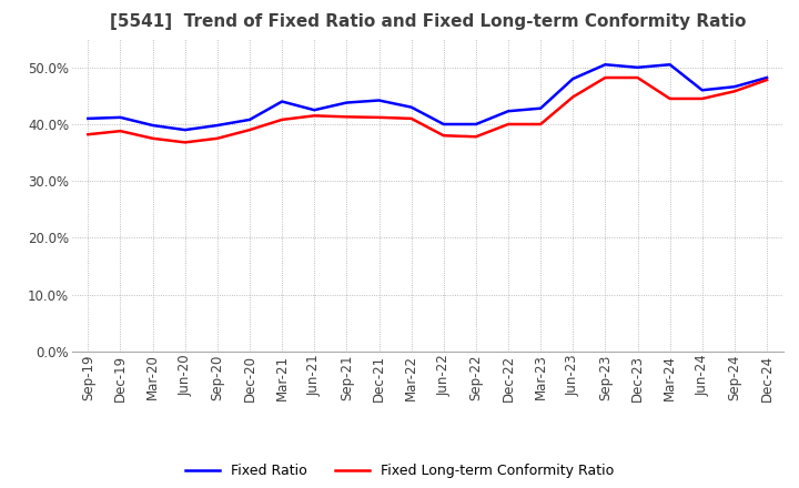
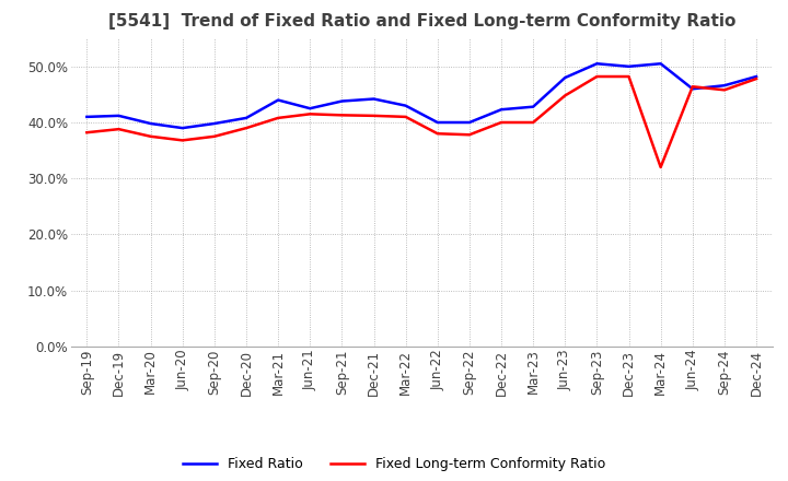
Fixed Long-term Conformity Ratio/Mar-24: 44.5% -> 32.0%
Fixed Long-term Conformity Ratio/Jun-24: 44.5% -> 46.4%
